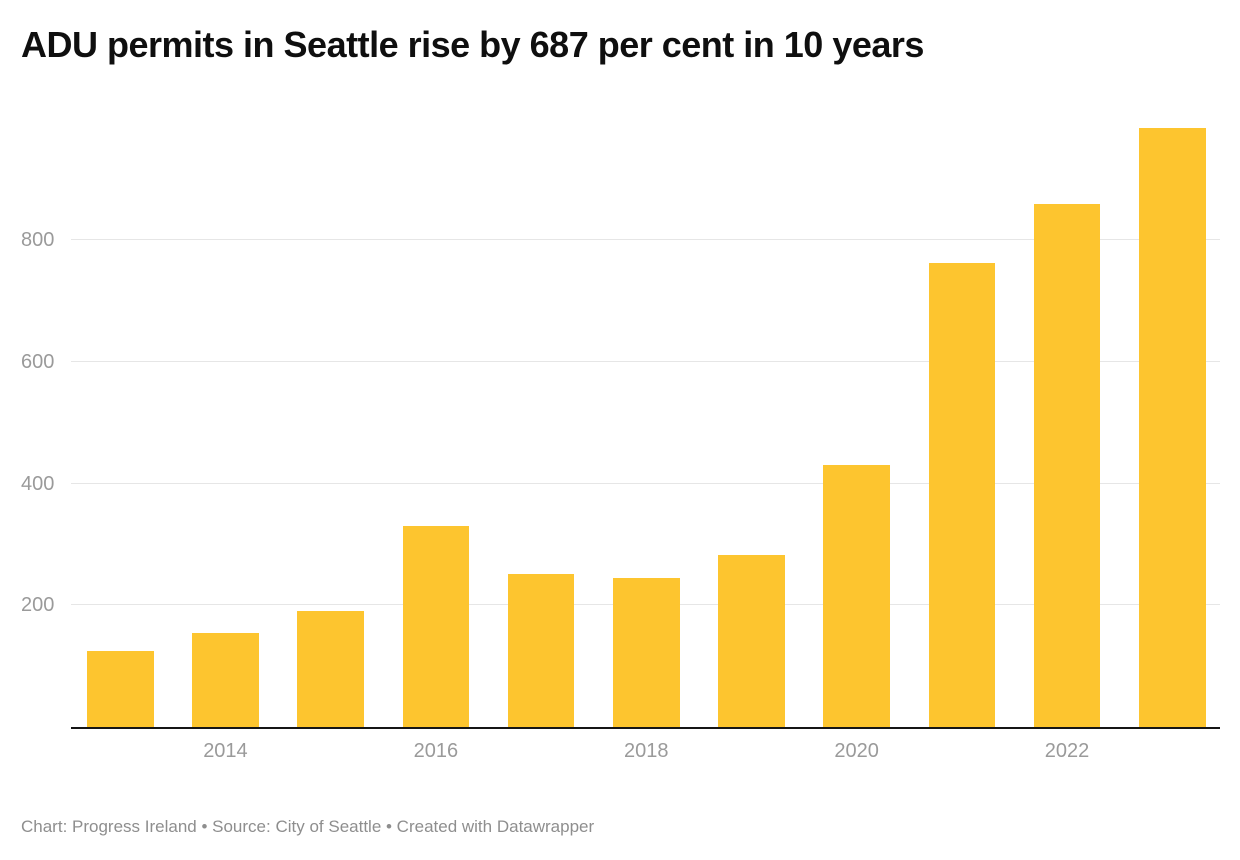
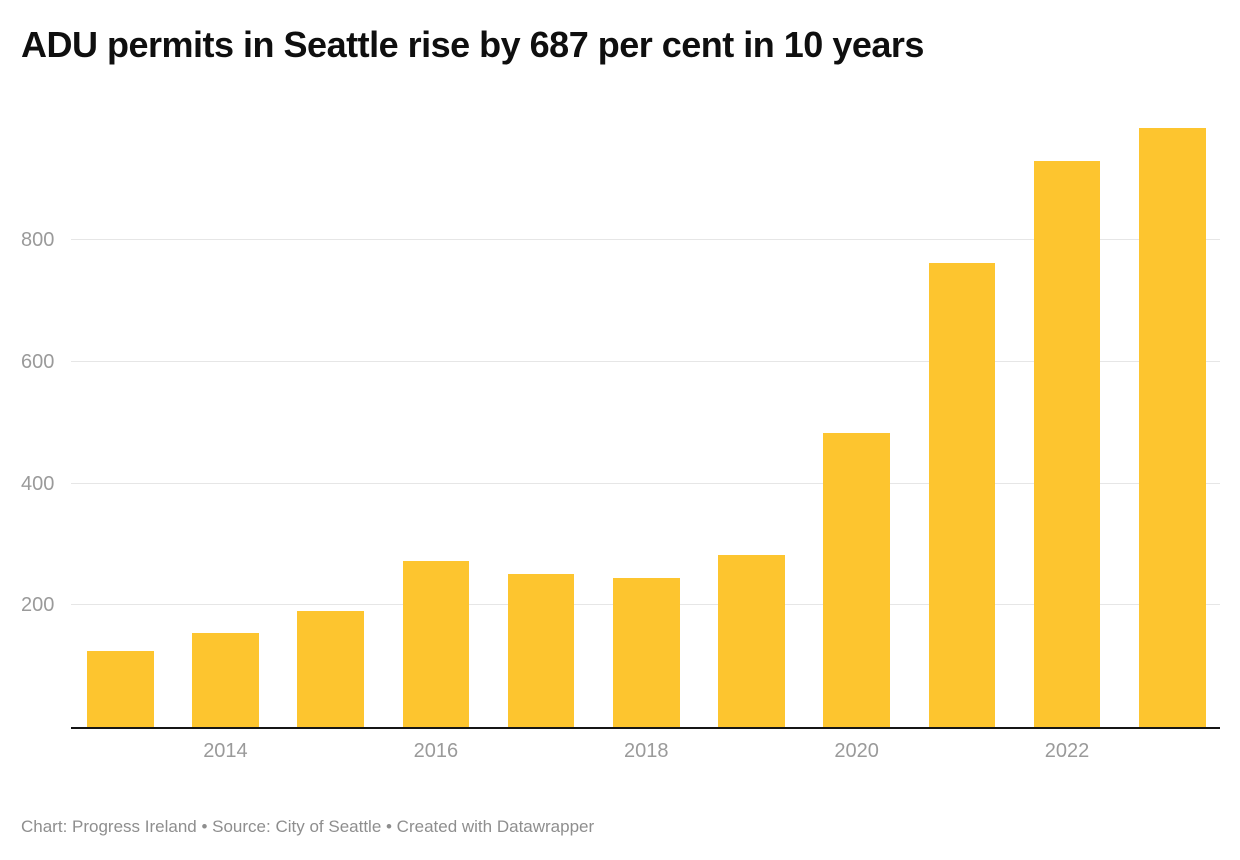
2016: 330 -> 270
2020: 430 -> 480
2022: 860 -> 930
